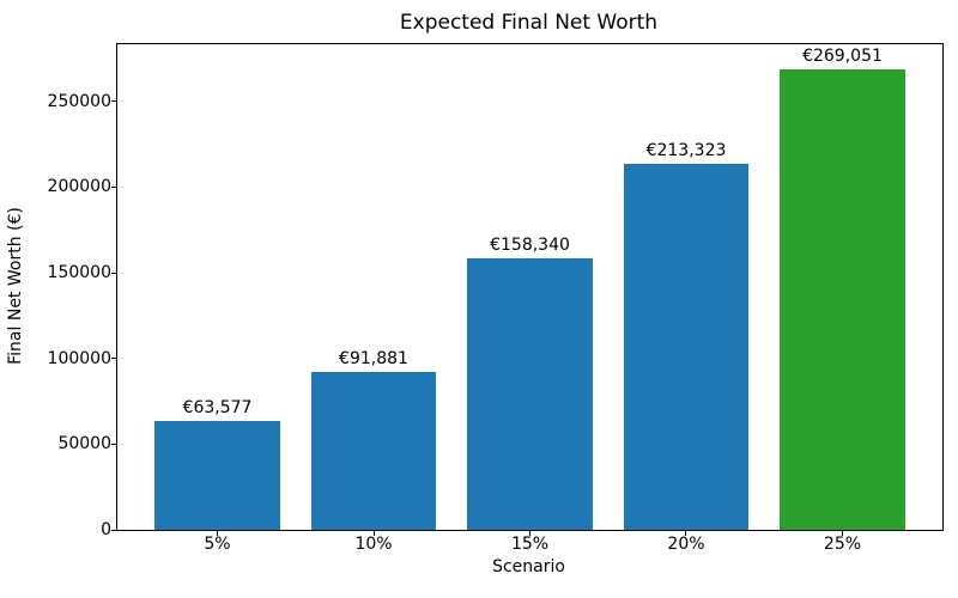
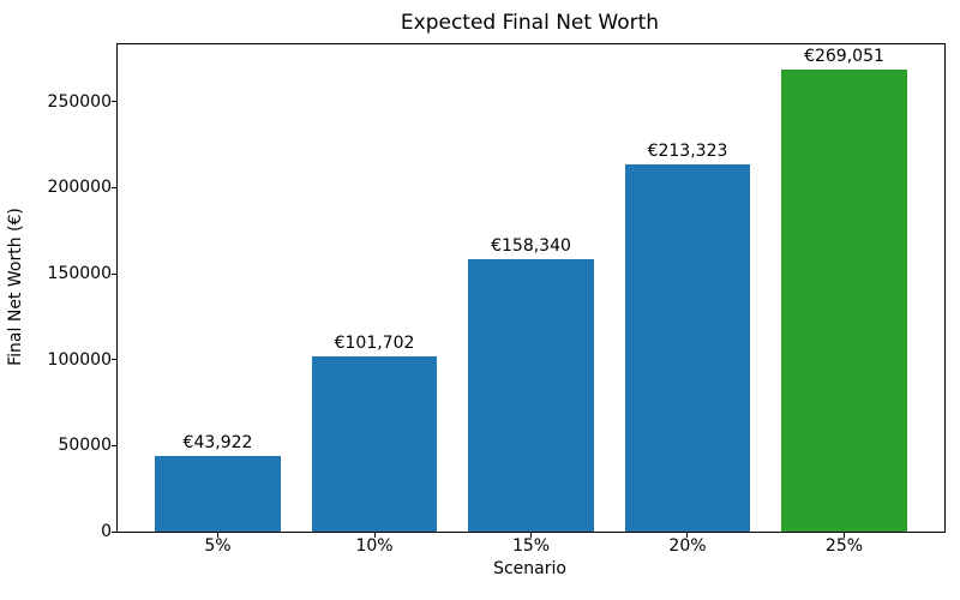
5%: €63,577 -> €43,922
10%: €91,881 -> €101,702
